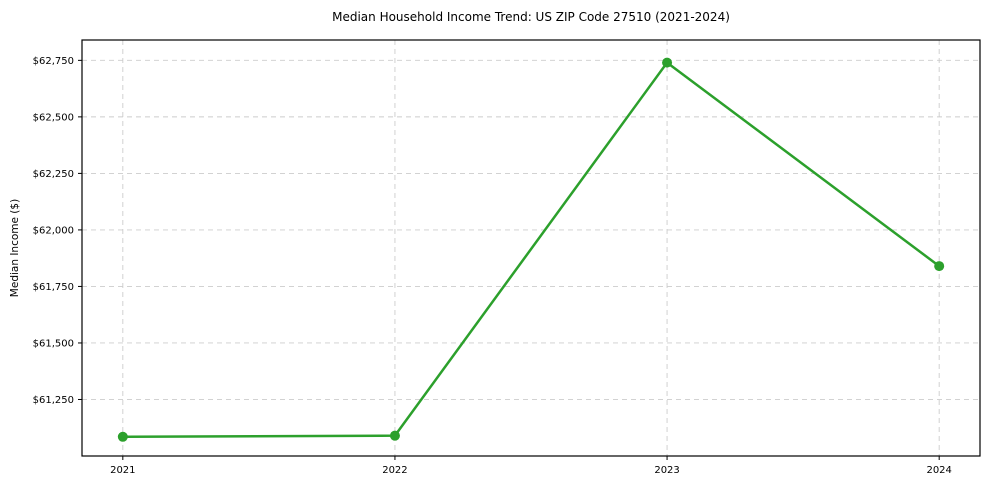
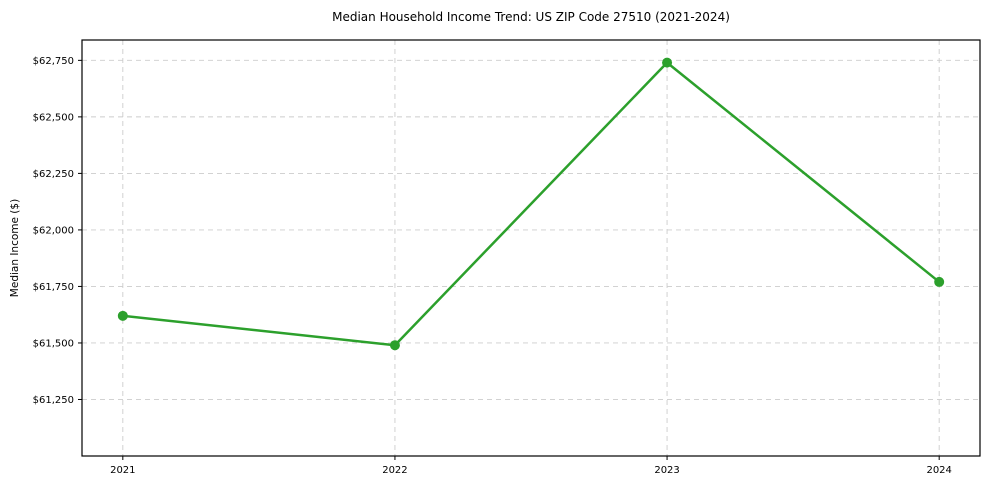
2021: $61080 -> $61620
2022: $61090 -> $61490
2024: $61840 -> $61770
